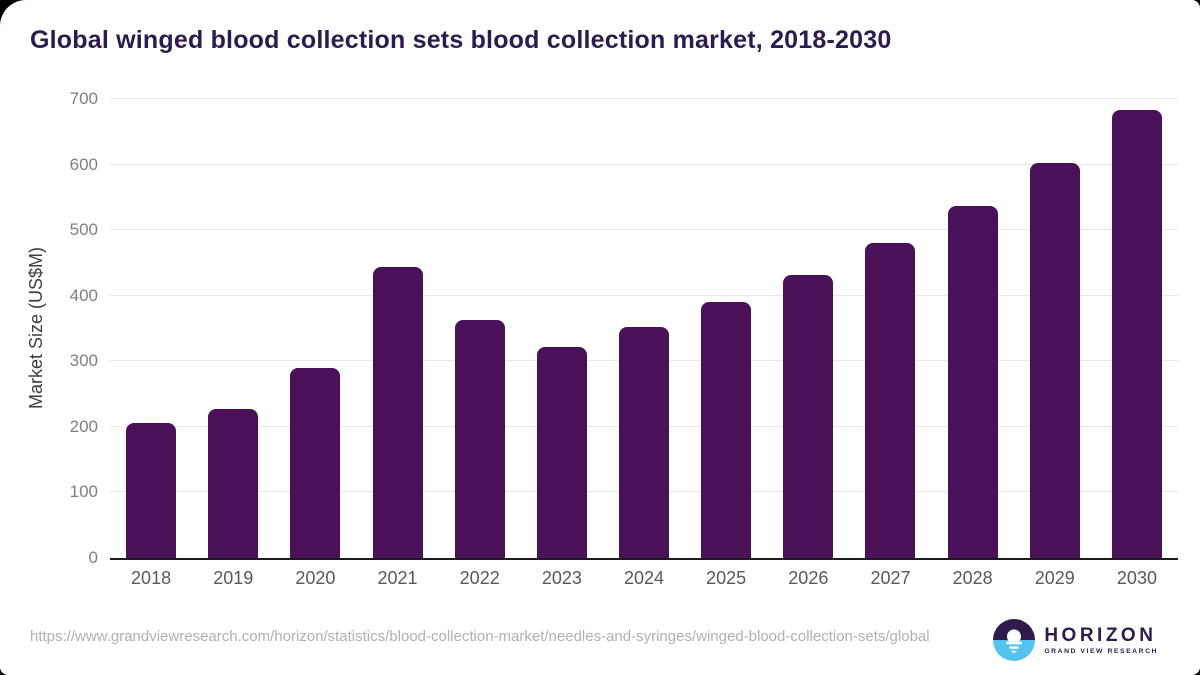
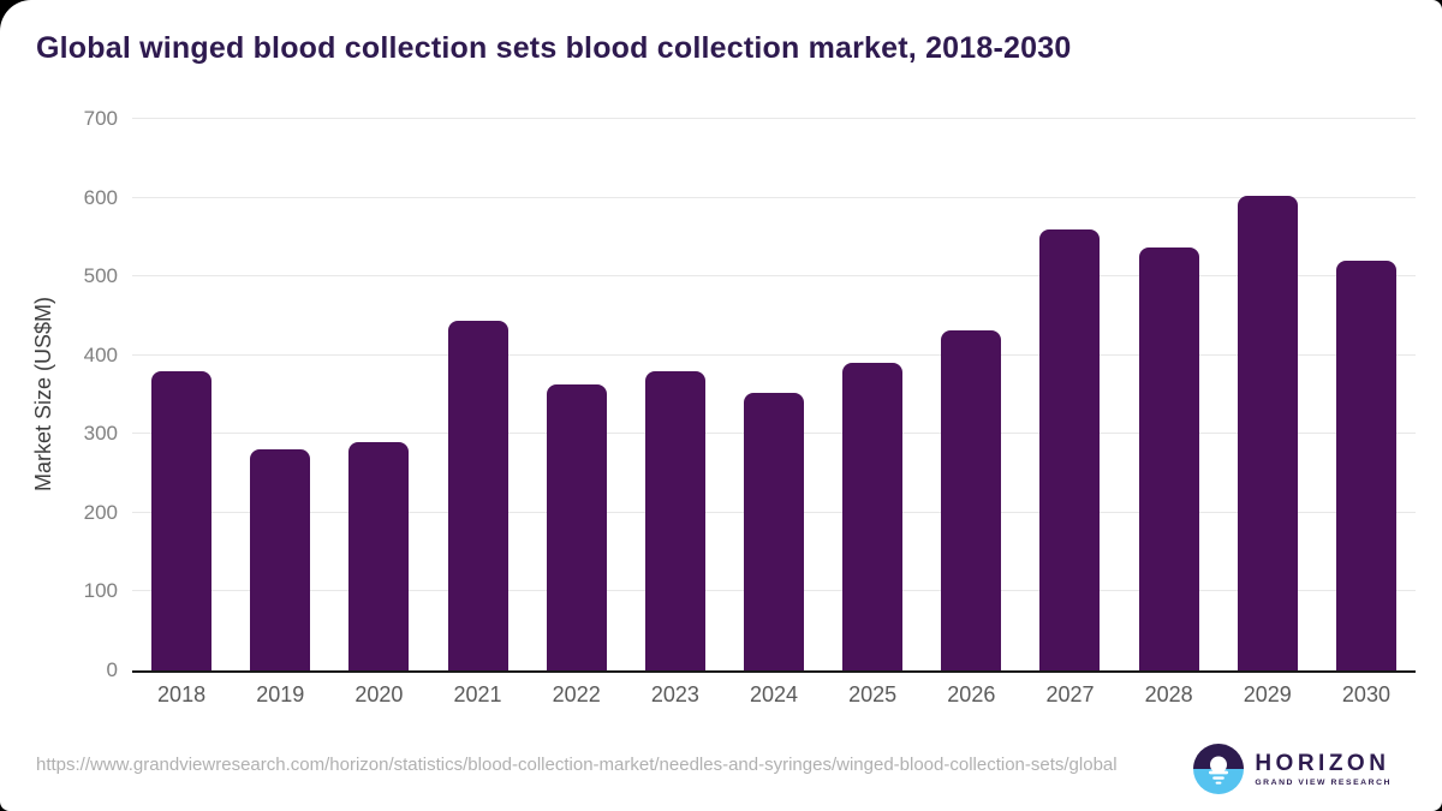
2018: 210 -> 380
2019: 230 -> 280
2023: 320 -> 380
2027: 480 -> 560
2030: 680 -> 520
